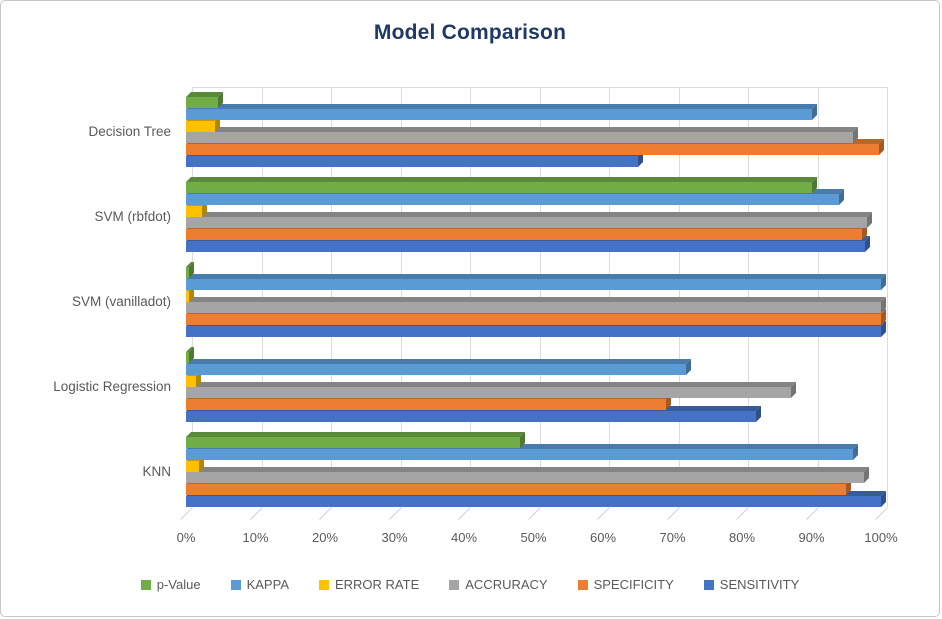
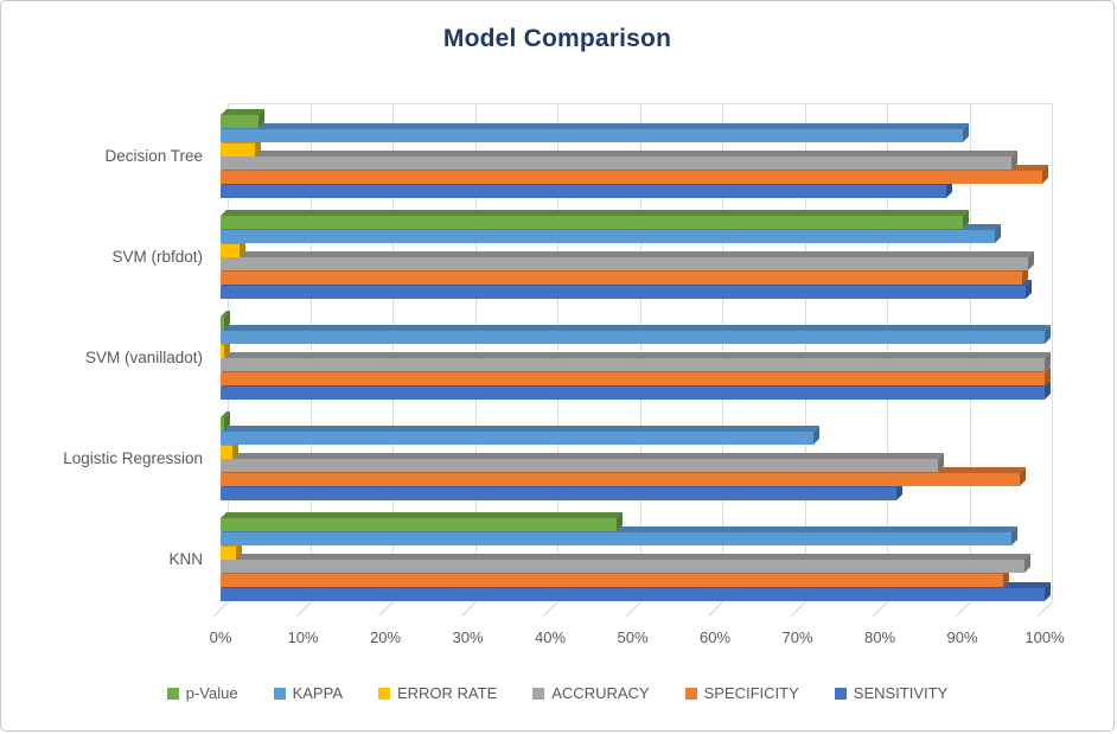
SENSITIVITY/Decision Tree: 65% -> 88%
SPECIFICITY/Logistic Regression: 69% -> 97%
